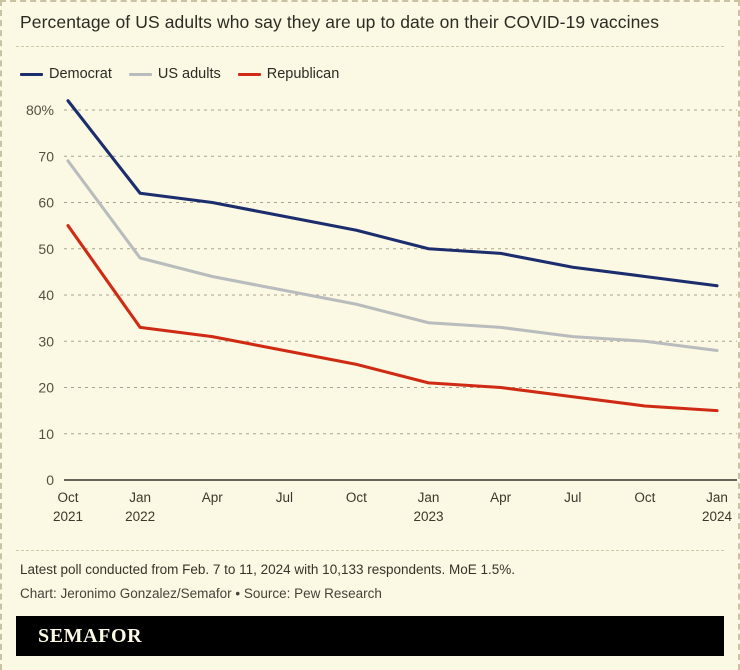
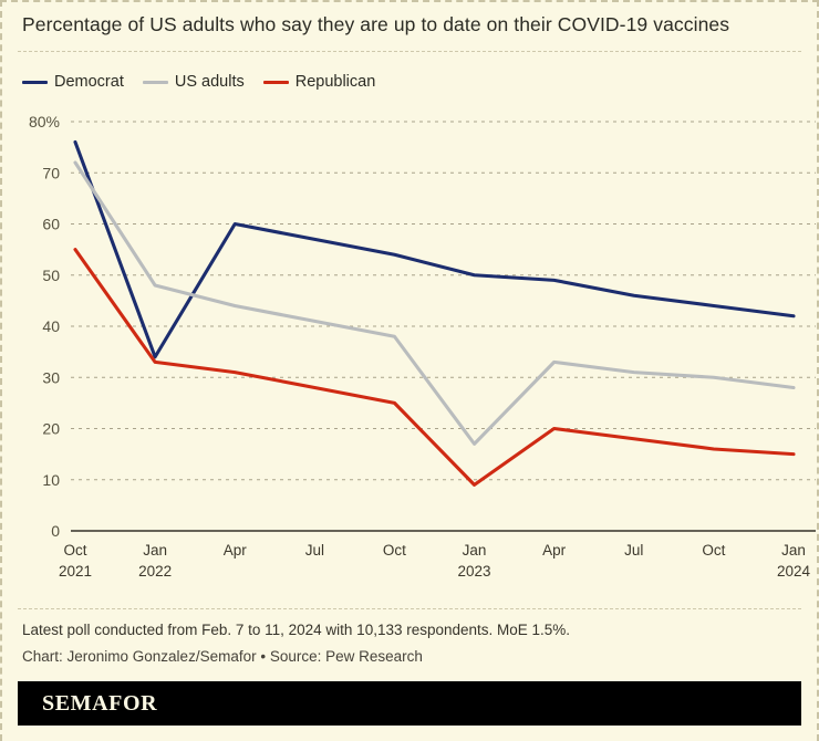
Democrat/Oct 2021: 82% -> 76%
US adults/Oct 2021: 69% -> 72%
Democrat/Jan 2022: 62% -> 34%
US adults/Jan 2023: 34% -> 17%
Republican/Jan 2023: 21% -> 9%
